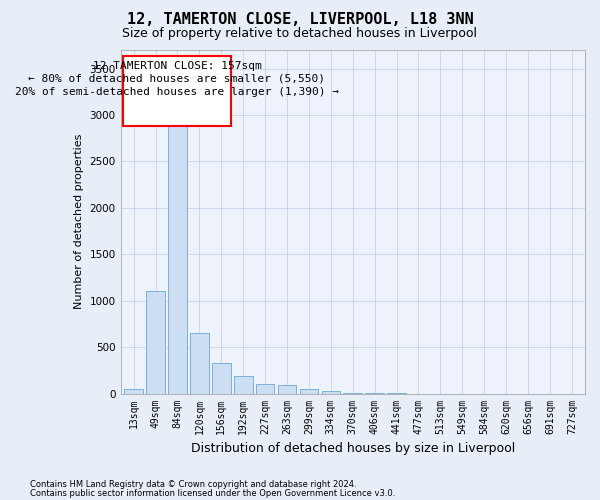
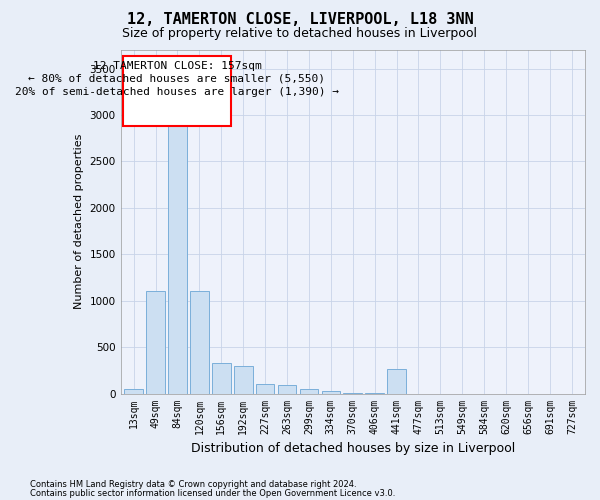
120sqm: 650 -> 1100
192sqm: 190 -> 300
441sqm: 0 -> 260
